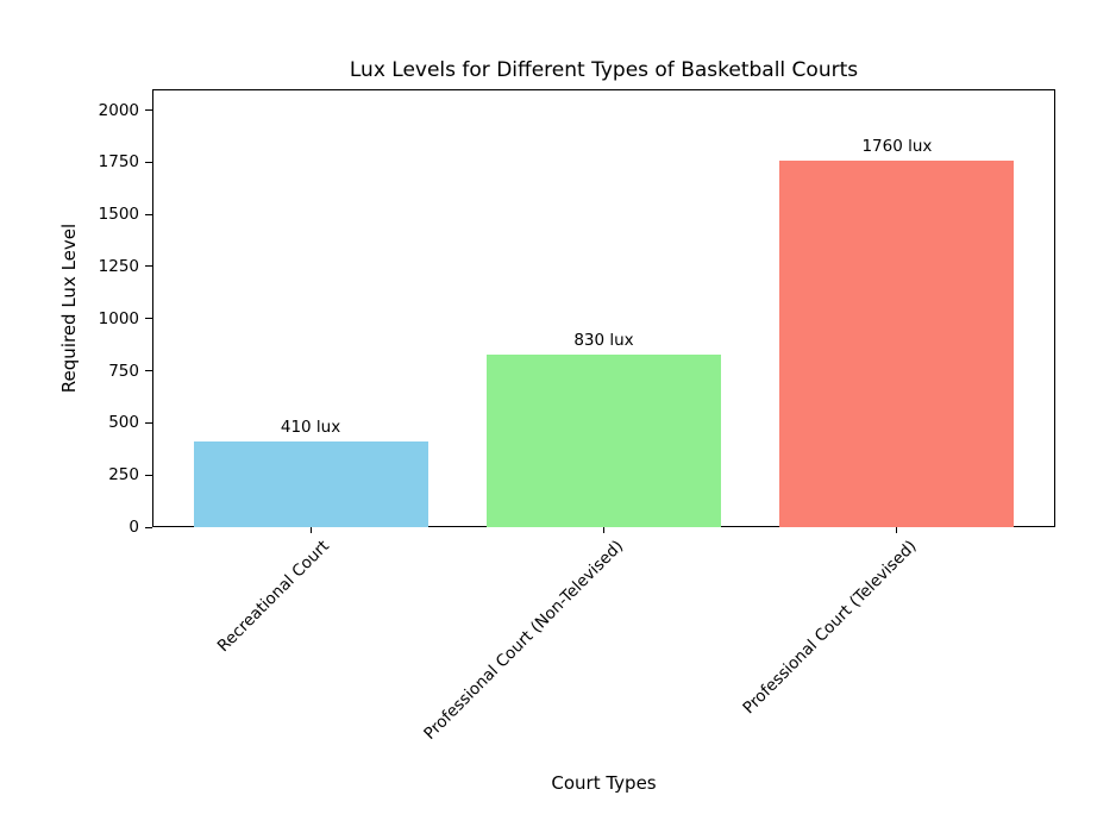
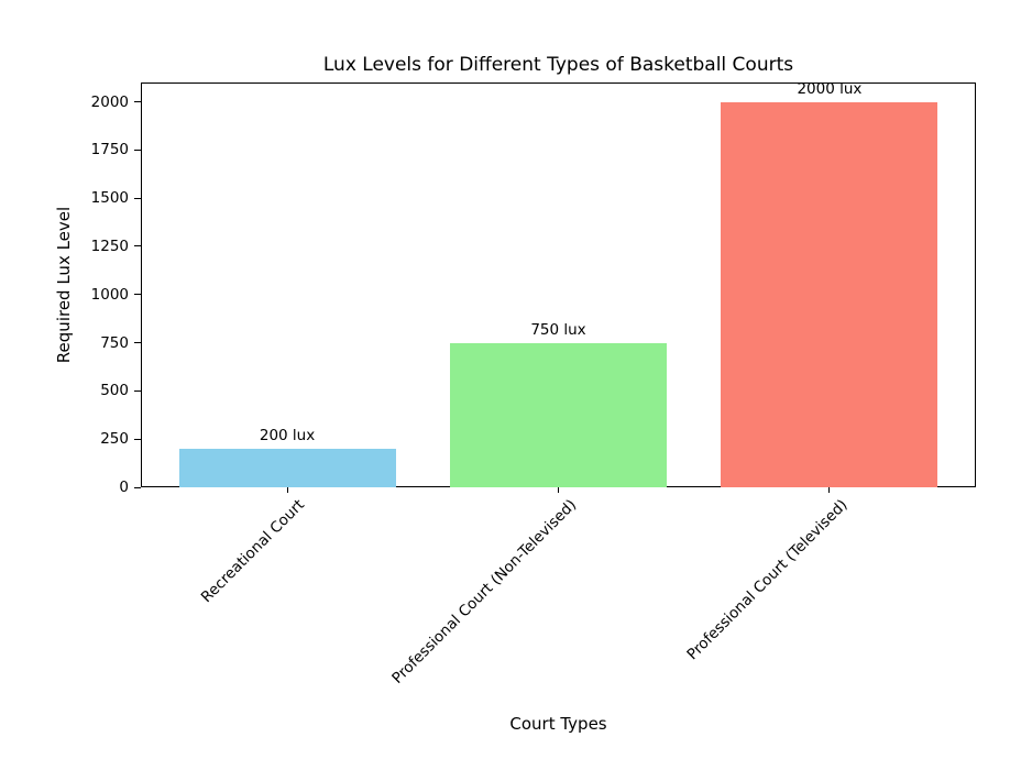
Recreational Court: 410 -> 200
Professional Court (Non-Televised): 830 -> 750
Professional Court (Televised): 1760 -> 2000
